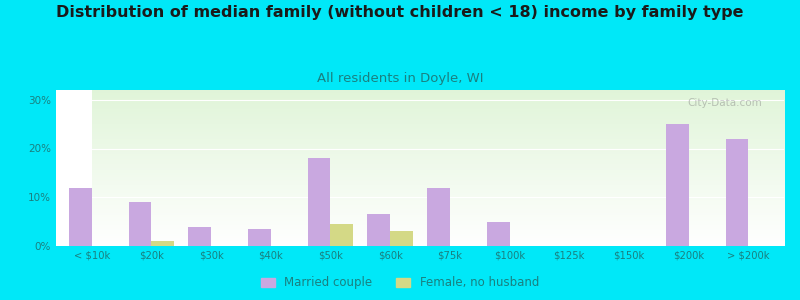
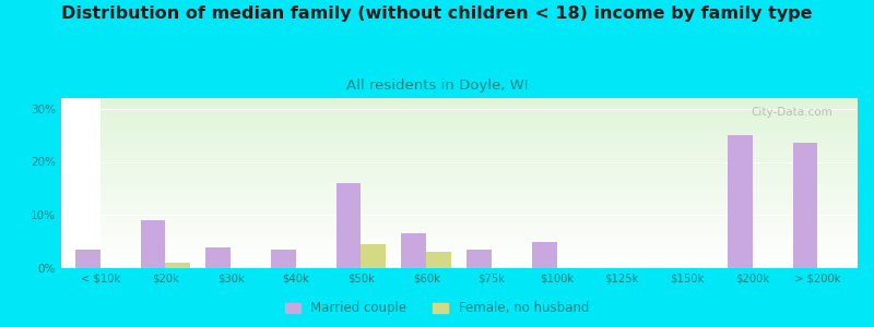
Married couple/< $10k: 12.0% -> 3.5%
Married couple/$50k: 18.0% -> 16.0%
Married couple/$75k: 12.0% -> 3.5%
Married couple/> $200k: 22.0% -> 23.5%
